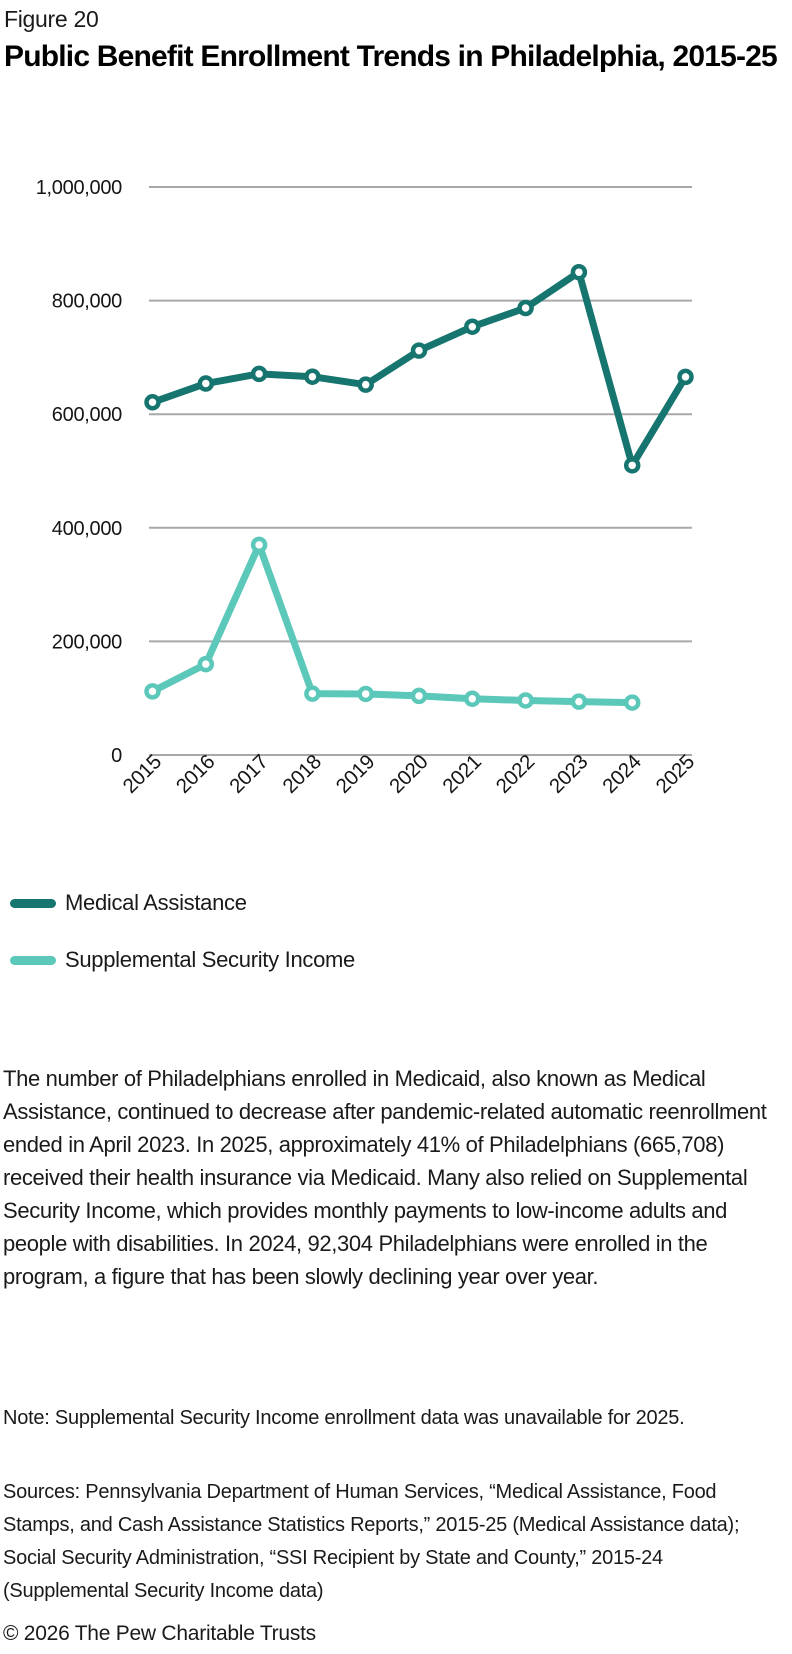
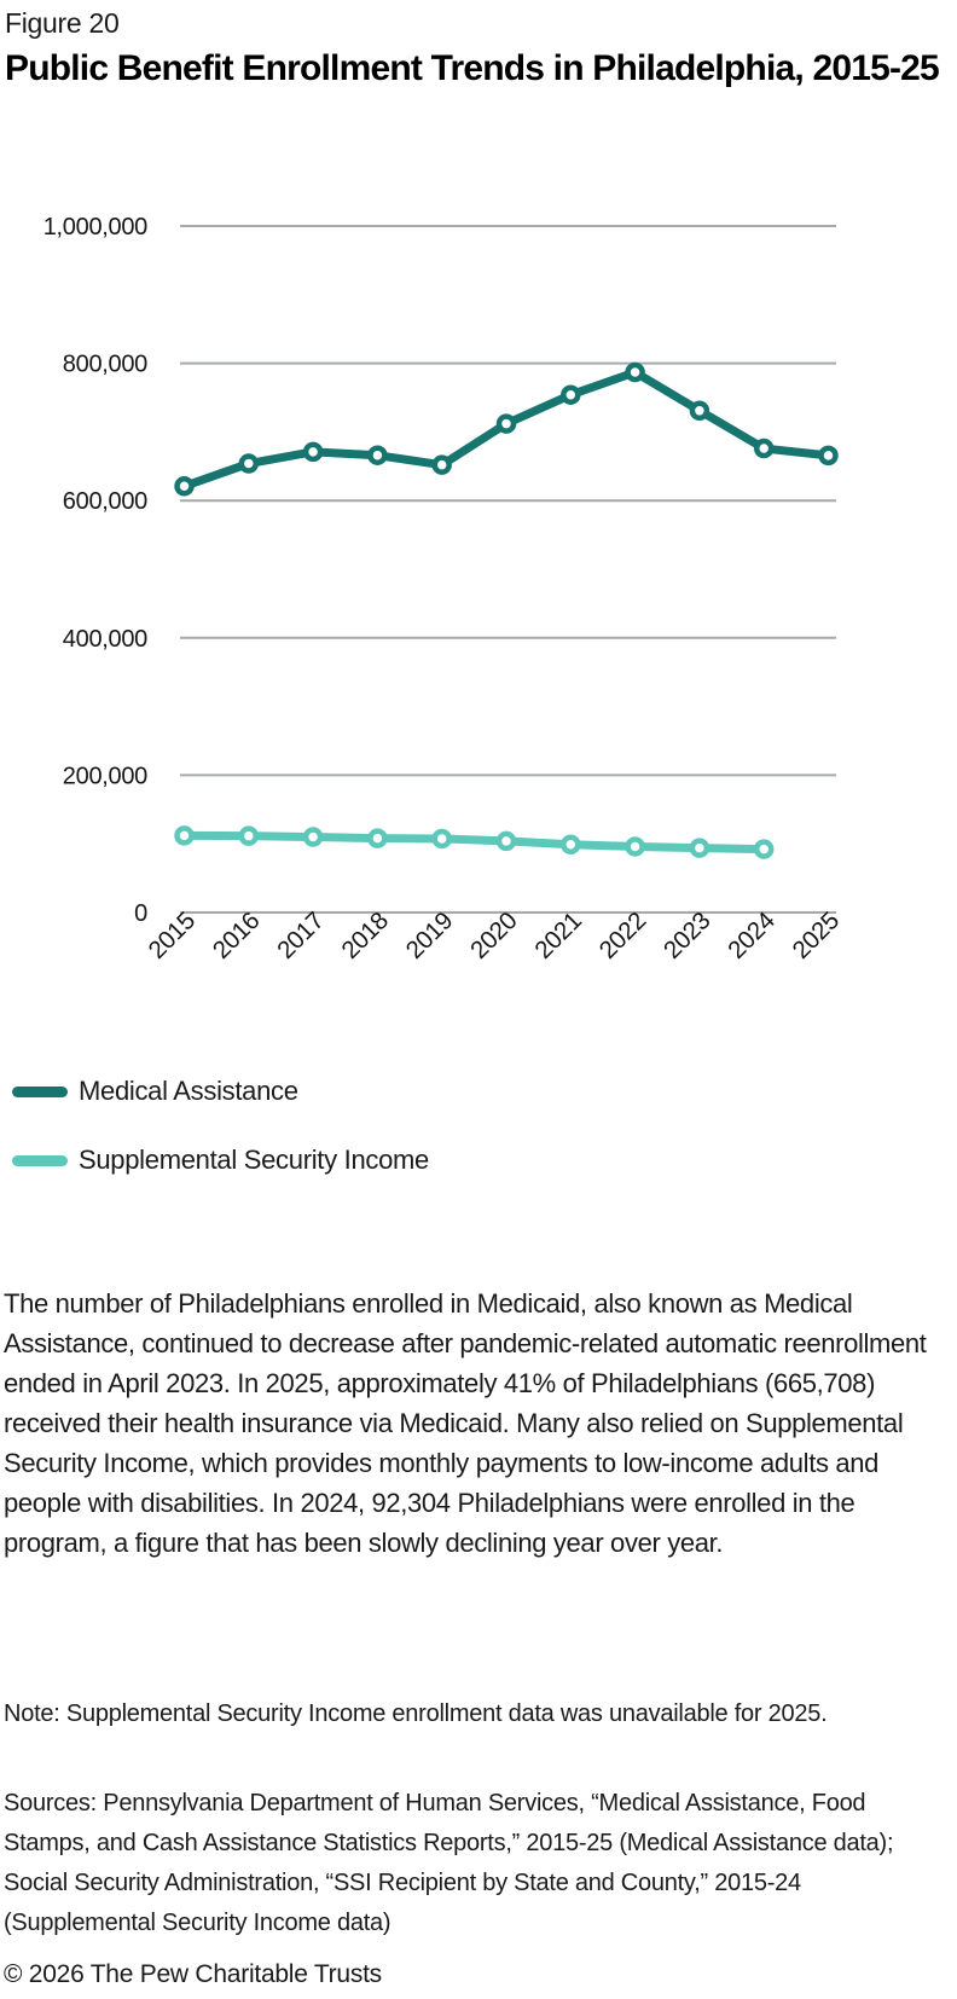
Supplemental Security Income/2016: 160000 -> 110000
Supplemental Security Income/2017: 370000 -> 110000
Medical Assistance/2023: 850000 -> 730000
Medical Assistance/2024: 510000 -> 680000
